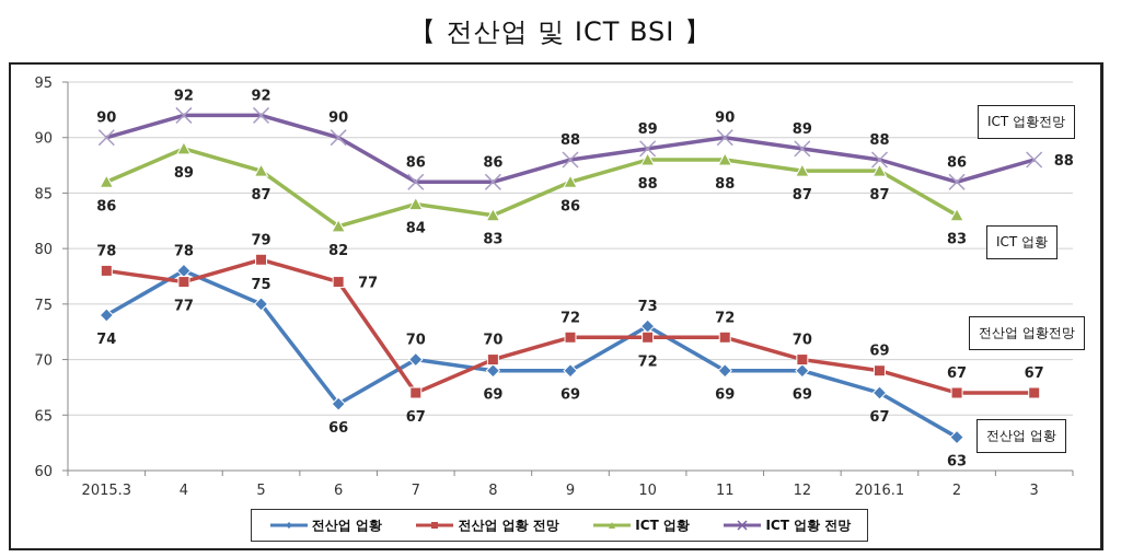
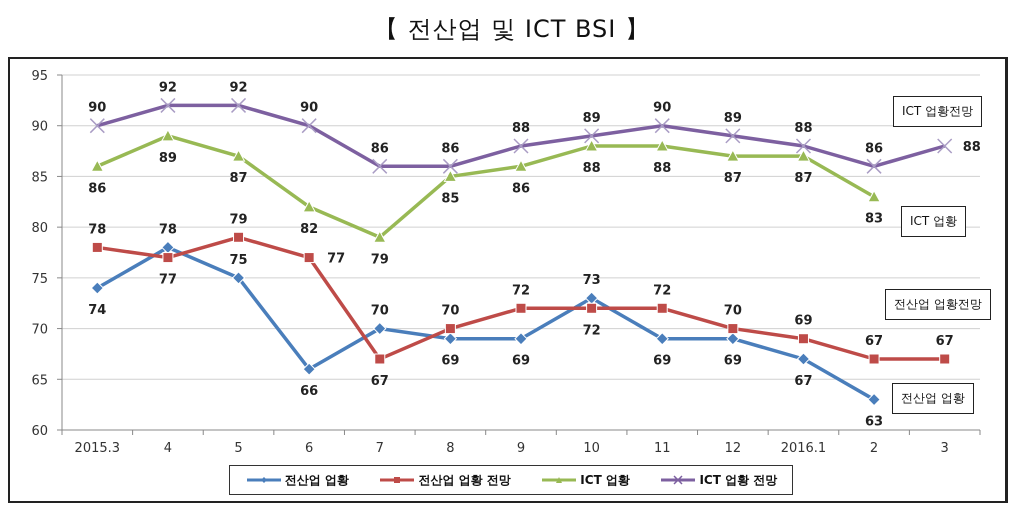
ICT 업황/7: 84 -> 79
ICT 업황/8: 83 -> 85
